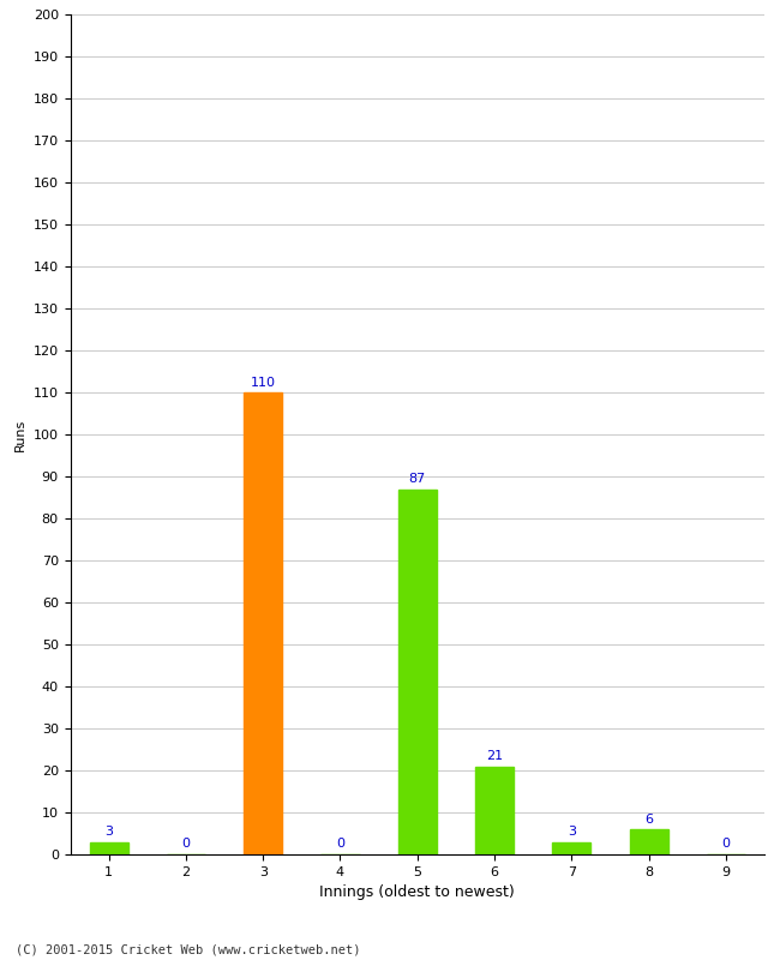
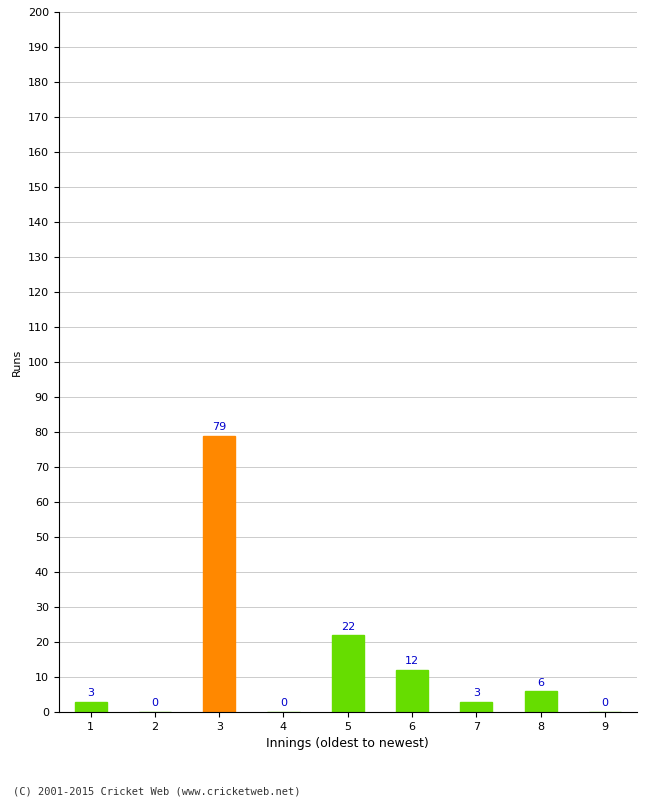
3: 110 -> 79
5: 87 -> 22
6: 21 -> 12
